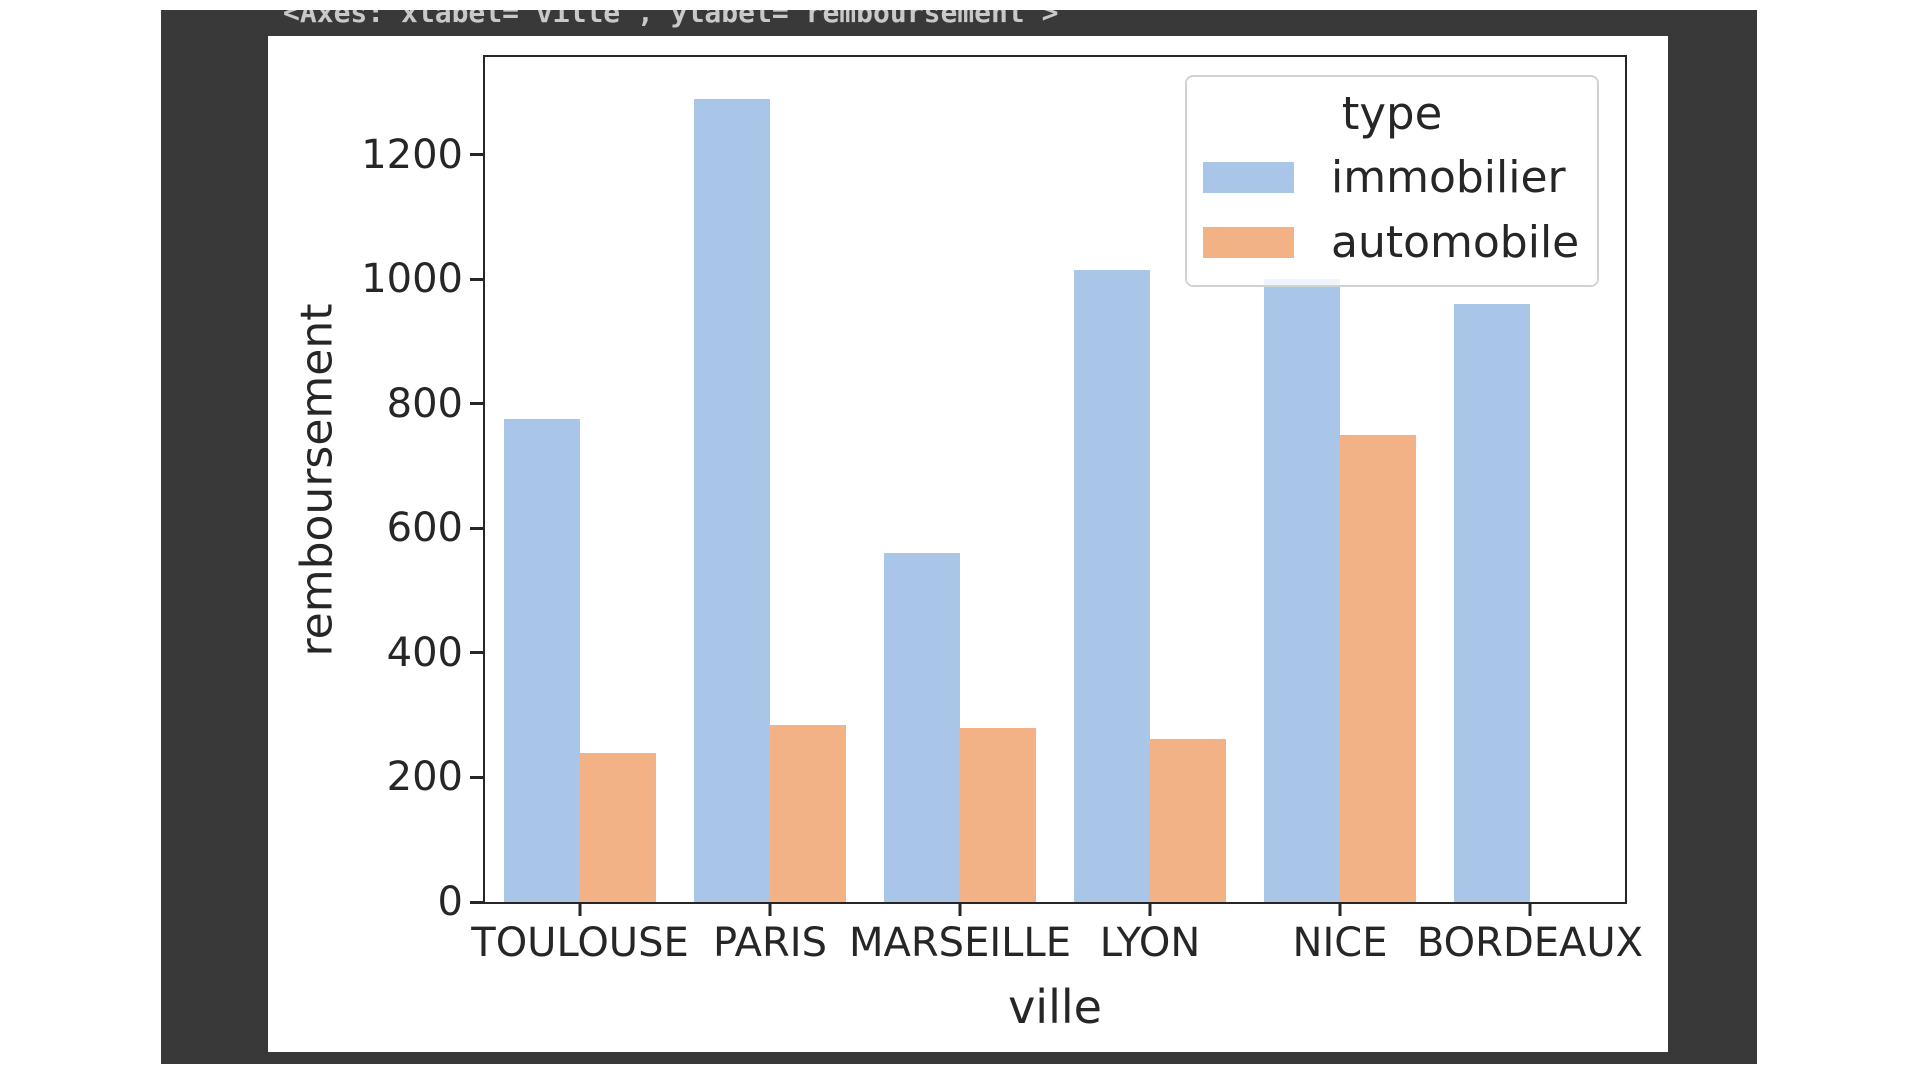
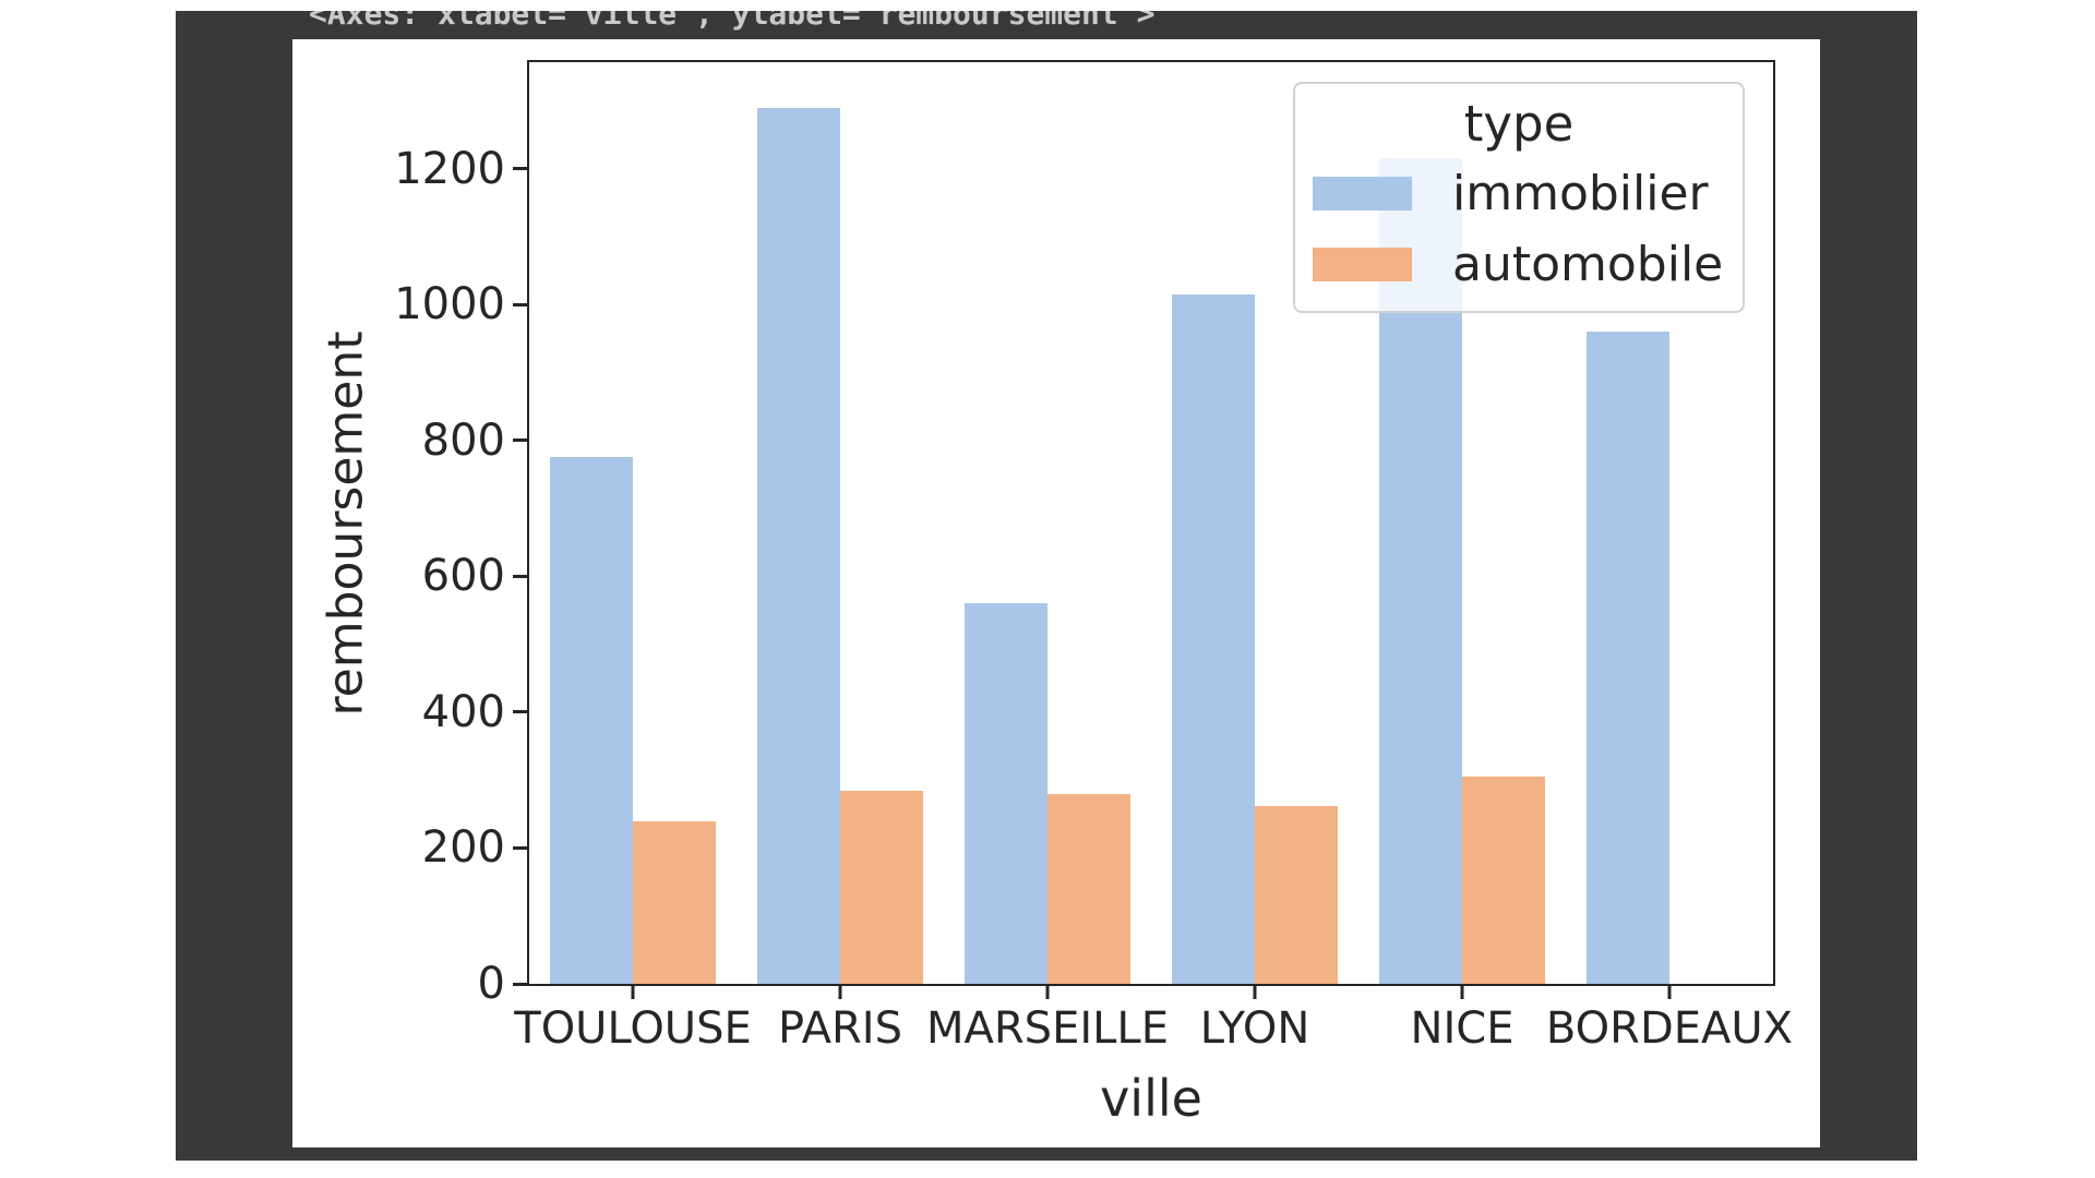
immobilier/NICE: 1000 -> 1220
automobile/NICE: 750 -> 300
